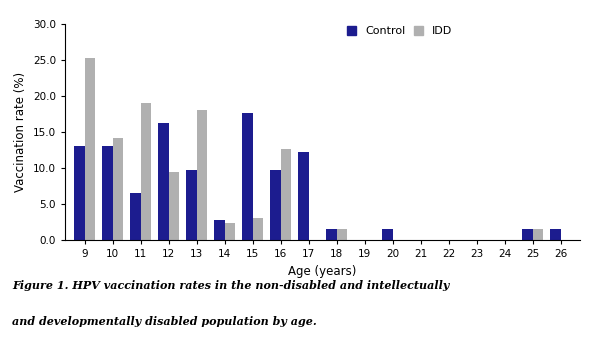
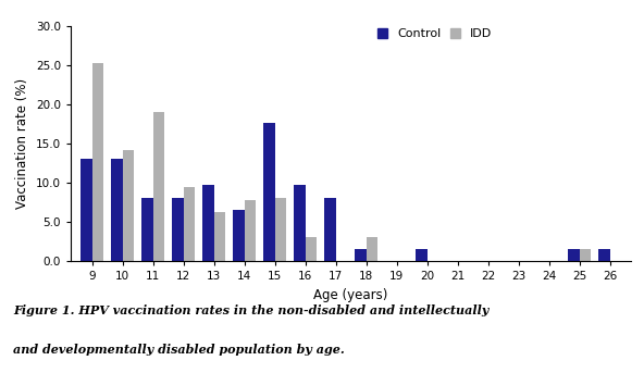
Control/11: 6.6 -> 8.0
Control/12: 16.2 -> 8.0
IDD/13: 18.0 -> 6.3
Control/14: 2.8 -> 6.5
IDD/14: 2.4 -> 7.8
IDD/15: 3.0 -> 8.0
IDD/16: 12.6 -> 3.1
Control/17: 12.2 -> 8.0
IDD/18: 1.6 -> 3.1
